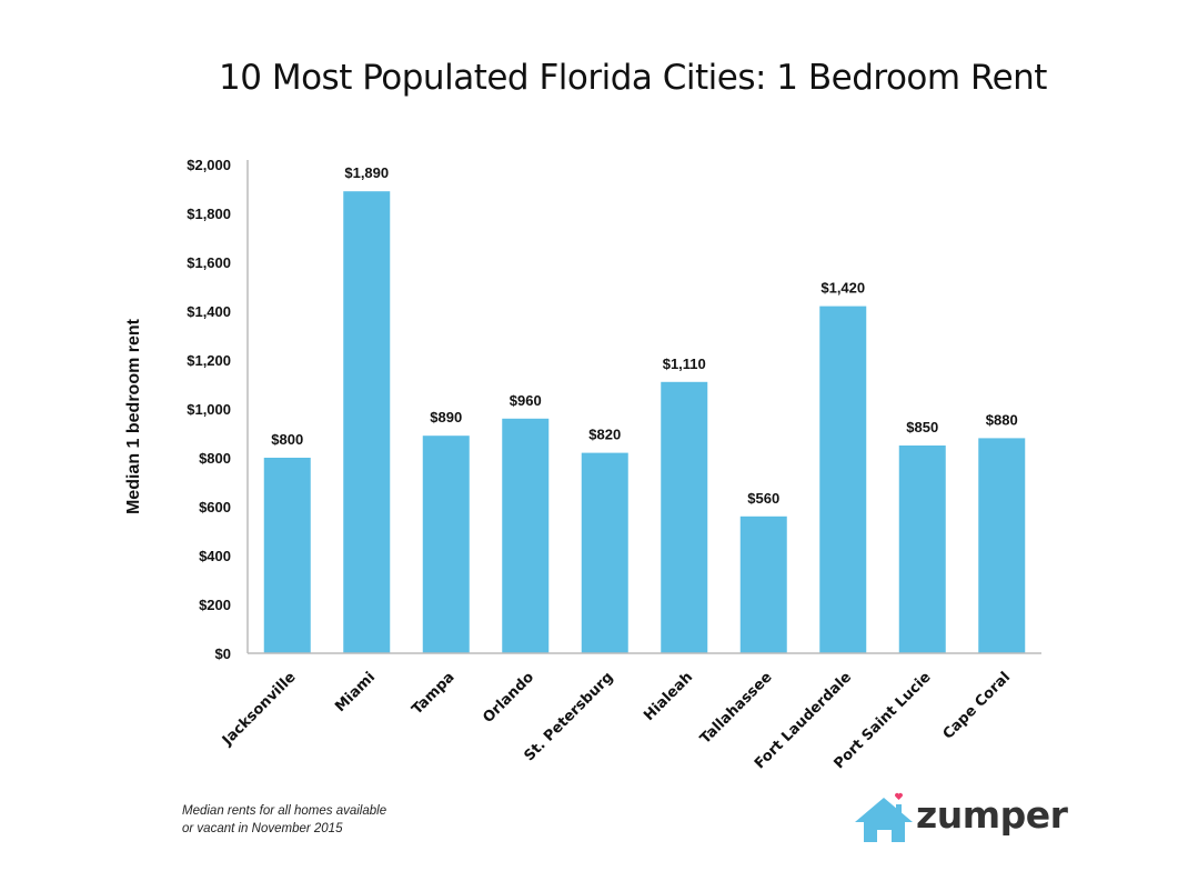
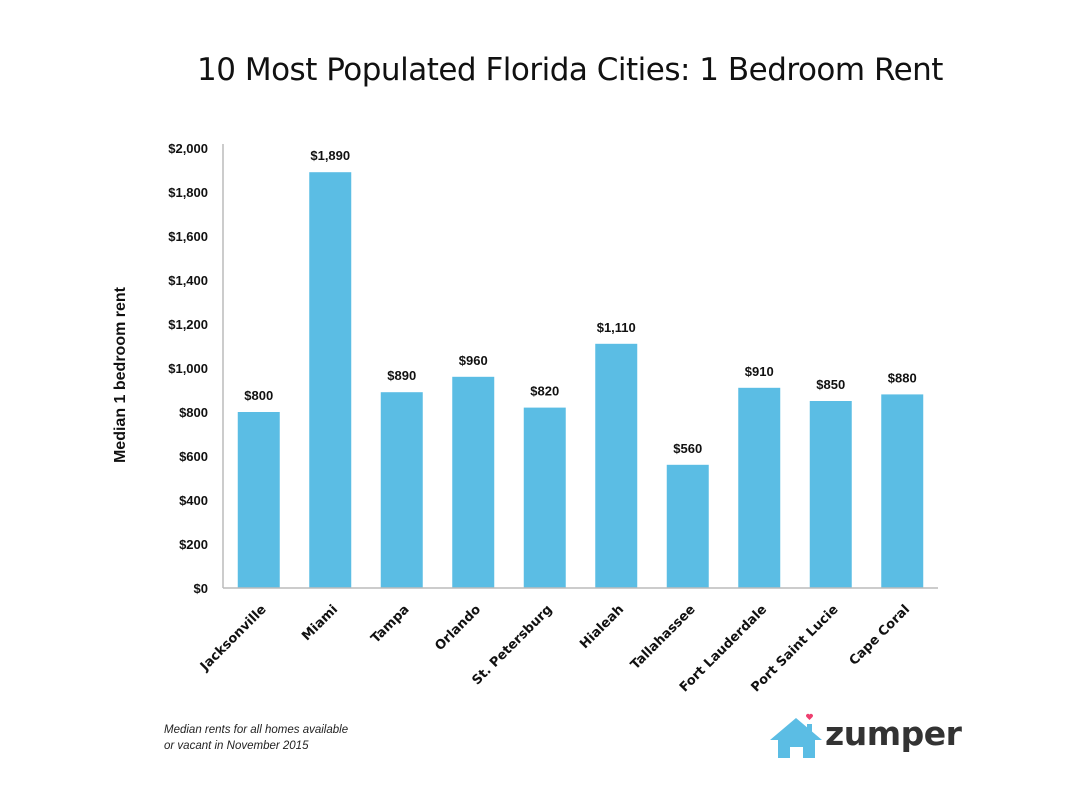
Fort Lauderdale: $1,420 -> $910
